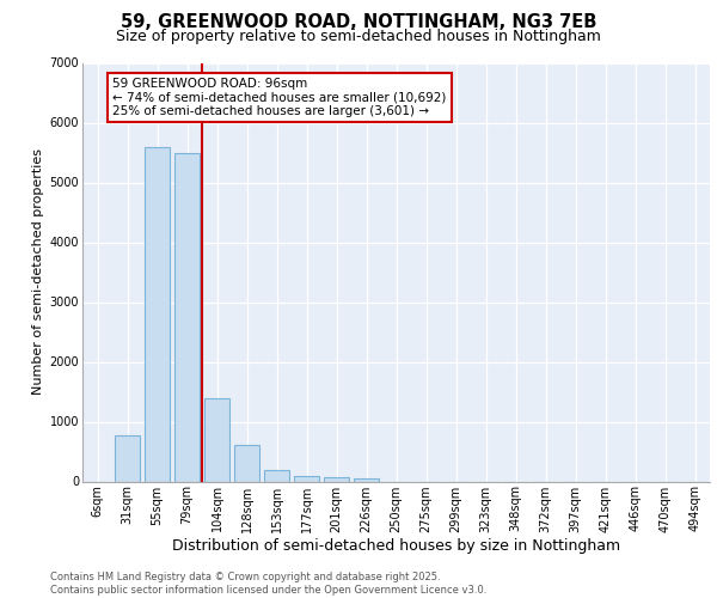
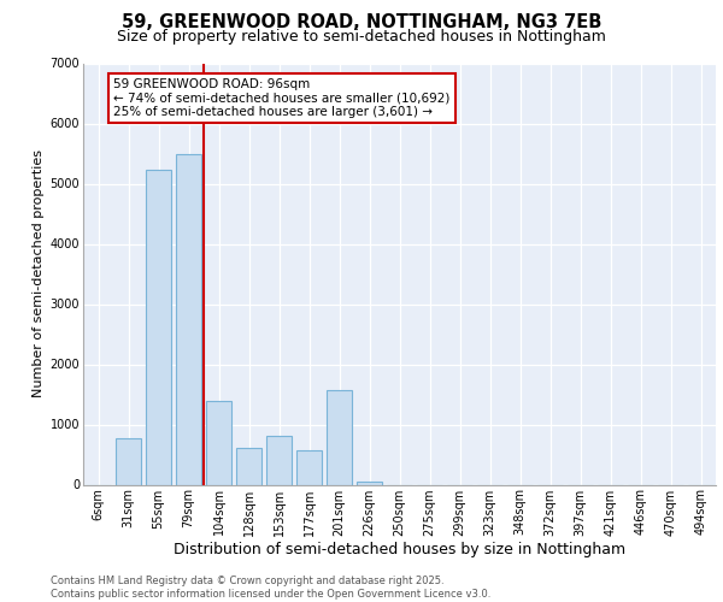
55sqm: 5600 -> 5240
153sqm: 200 -> 820
177sqm: 100 -> 580
201sqm: 80 -> 1580
